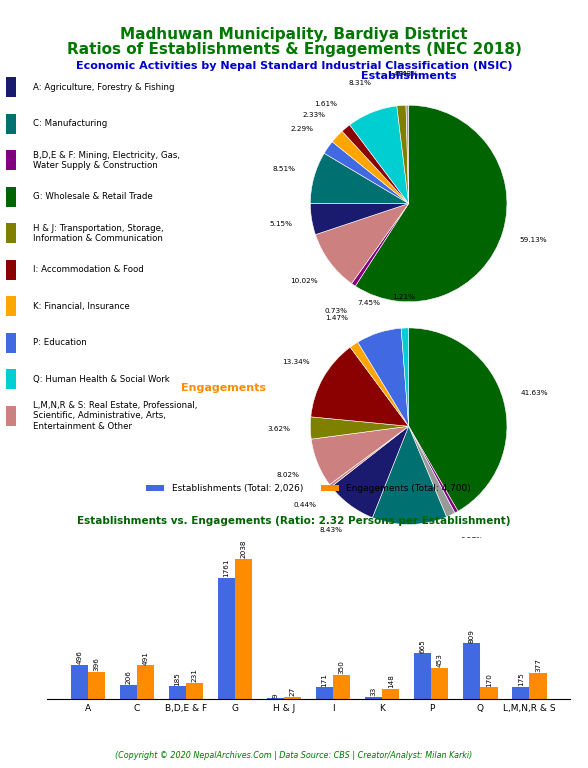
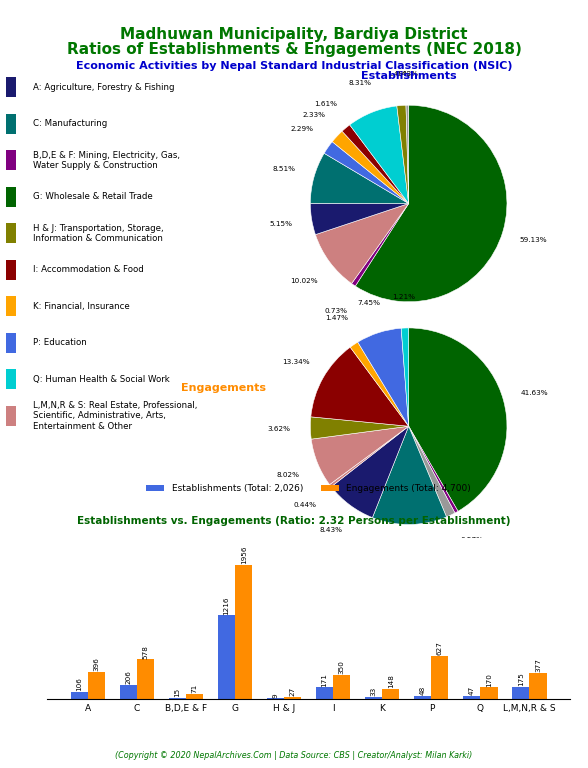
Establishments (Total: 2,026)/A: 496 -> 106
Engagements (Total: 4,700)/C: 491 -> 578
Establishments (Total: 2,026)/B,D,E & F: 185 -> 15
Engagements (Total: 4,700)/B,D,E & F: 231 -> 71
Establishments (Total: 2,026)/G: 1761 -> 1216
Engagements (Total: 4,700)/G: 2038 -> 1956
Establishments (Total: 2,026)/P: 665 -> 48
Engagements (Total: 4,700)/P: 453 -> 627
Establishments (Total: 2,026)/Q: 809 -> 47
